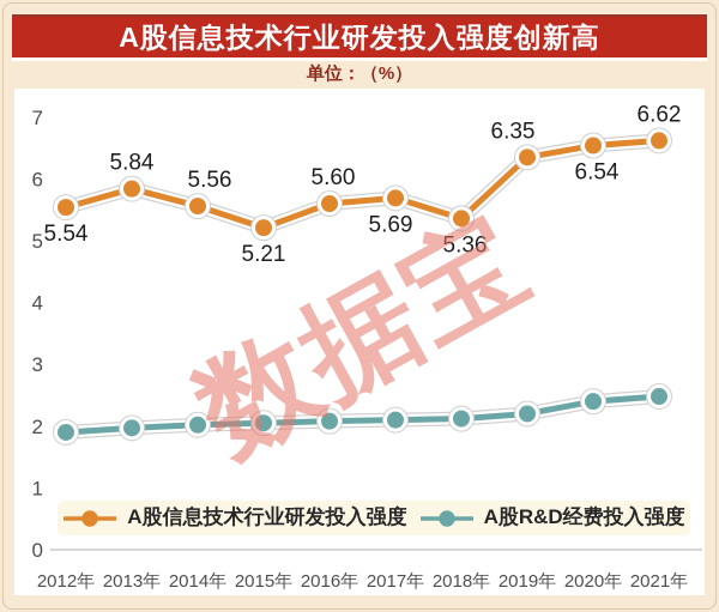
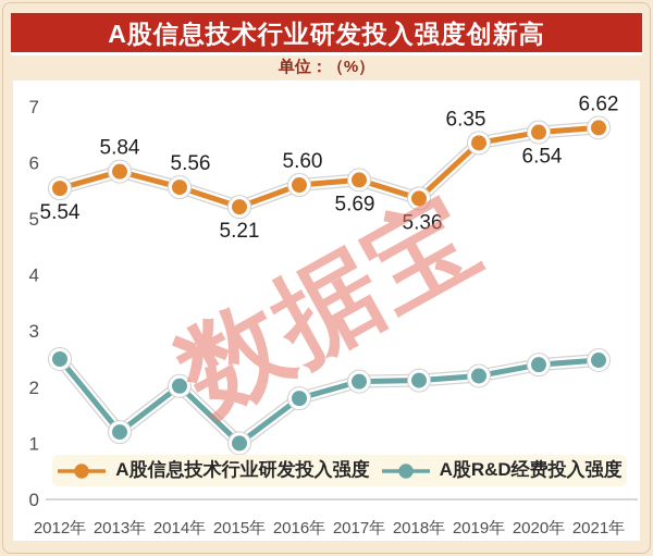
A股R&D经费投入强度/2012年: 1.9 -> 2.5
A股R&D经费投入强度/2013年: 2.0 -> 1.2
A股R&D经费投入强度/2015年: 2.0 -> 1.0
A股R&D经费投入强度/2016年: 2.1 -> 1.8
